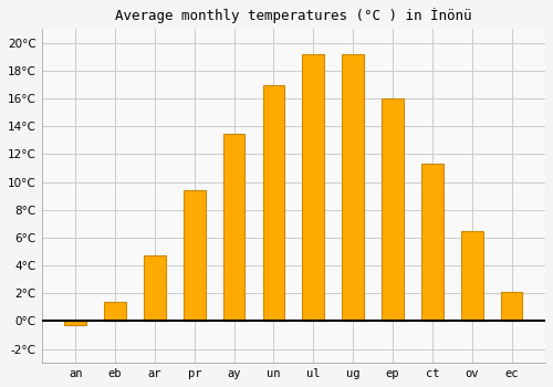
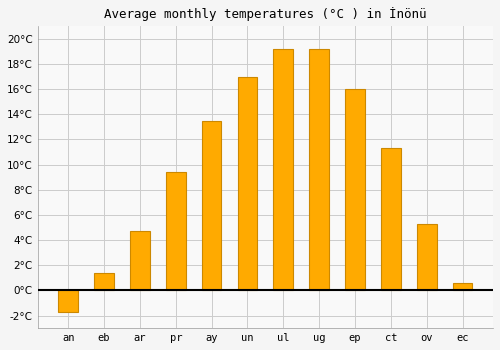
an: -0.3°C -> -1.7°C
ov: 6.5°C -> 5.3°C
ec: 2.1°C -> 0.6°C
